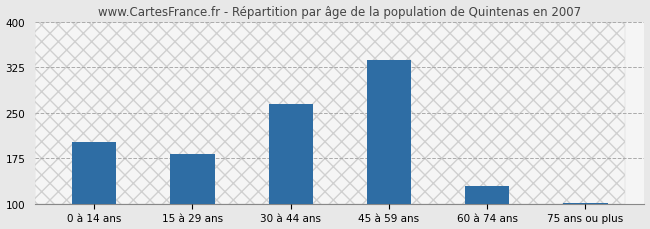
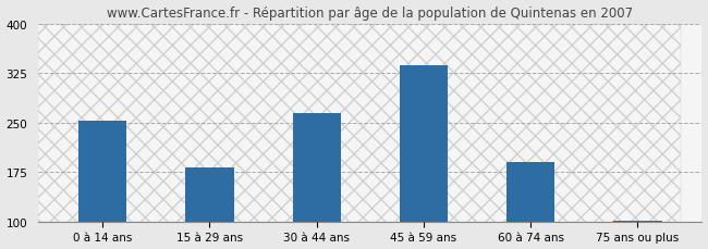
0 à 14 ans: 202 -> 252
60 à 74 ans: 130 -> 190
